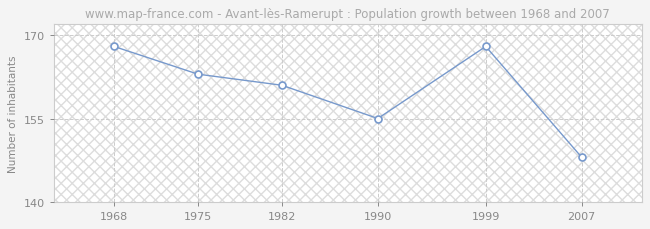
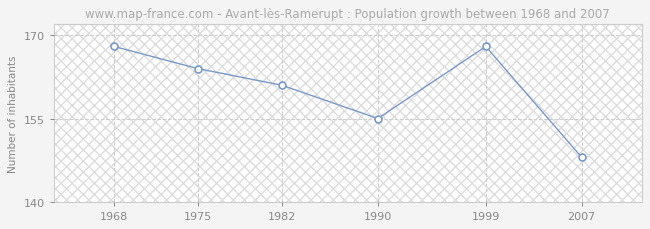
1975: 163 -> 164
